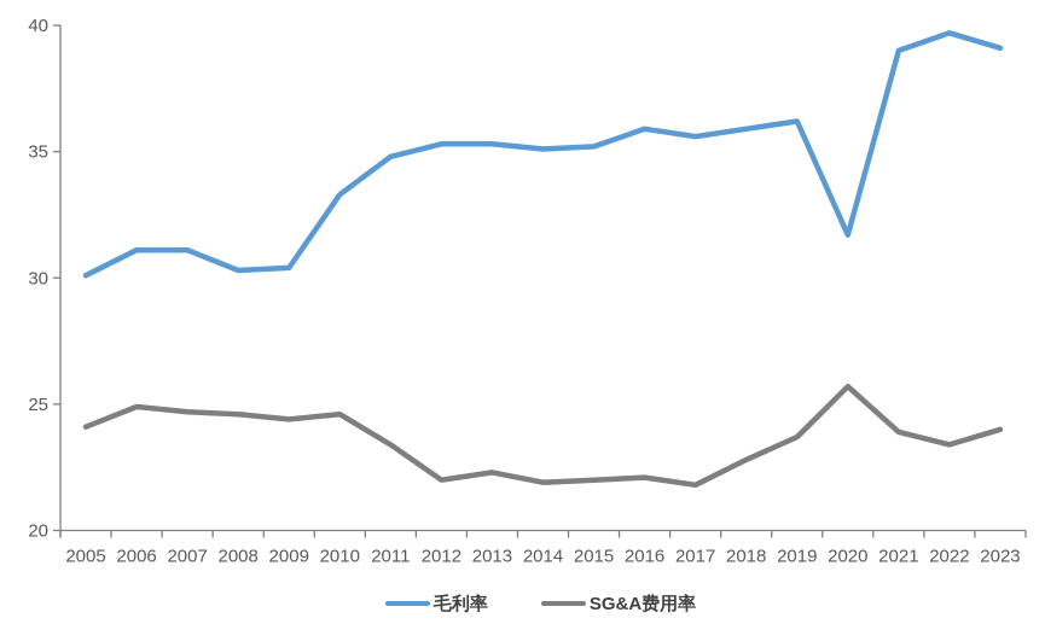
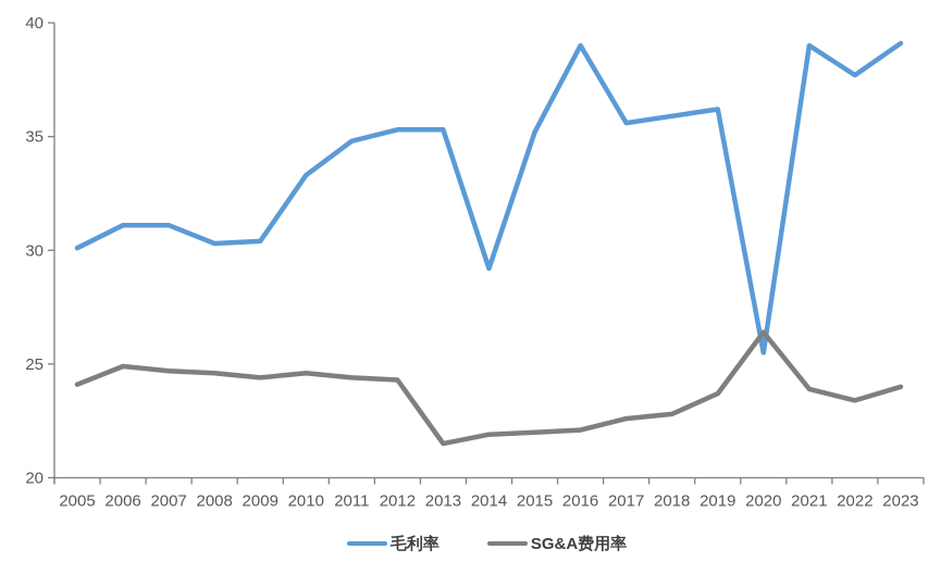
SG&A费用率/2011: 23.4 -> 24.4
SG&A费用率/2012: 22.0 -> 24.3
SG&A费用率/2013: 22.3 -> 21.5
毛利率/2014: 35.1 -> 29.2
毛利率/2016: 35.9 -> 39.0
SG&A费用率/2017: 21.8 -> 22.6
毛利率/2020: 31.7 -> 25.5
SG&A费用率/2020: 25.7 -> 26.4
毛利率/2022: 39.7 -> 37.7
